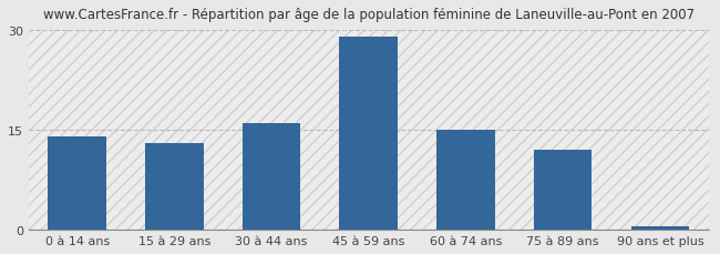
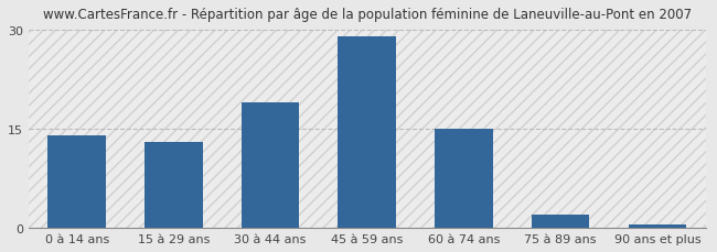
30 à 44 ans: 16.0 -> 19.0
75 à 89 ans: 12.0 -> 2.0
